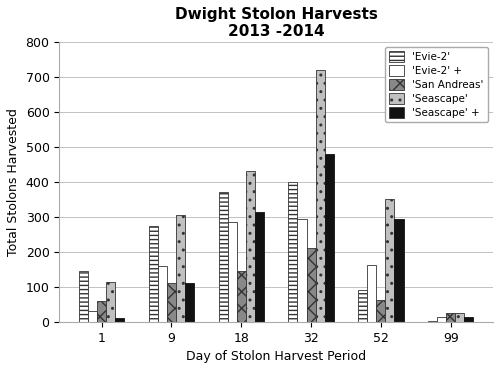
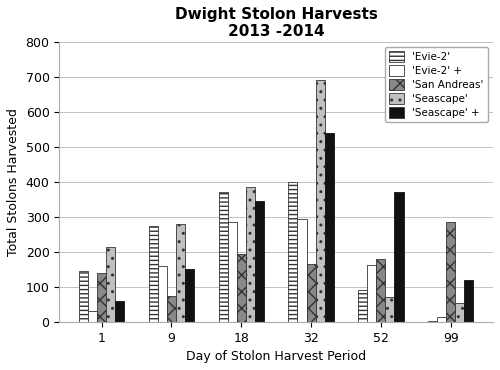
'San Andreas'/1: 60 -> 140
'Seascape'/1: 115 -> 215
'Seascape' +/1: 10 -> 60
'San Andreas'/9: 110 -> 75
'Seascape'/9: 305 -> 280
'Seascape' +/9: 110 -> 150
'San Andreas'/18: 145 -> 195
'Seascape'/18: 430 -> 385
'Seascape' +/18: 315 -> 345
'San Andreas'/32: 210 -> 165
'Seascape'/32: 720 -> 690
'Seascape' +/32: 480 -> 540
'San Andreas'/52: 62 -> 180
'Seascape'/52: 350 -> 70
'Seascape' +/52: 295 -> 370
'San Andreas'/99: 25 -> 285
'Seascape'/99: 25 -> 55
'Seascape' +/99: 15 -> 120
